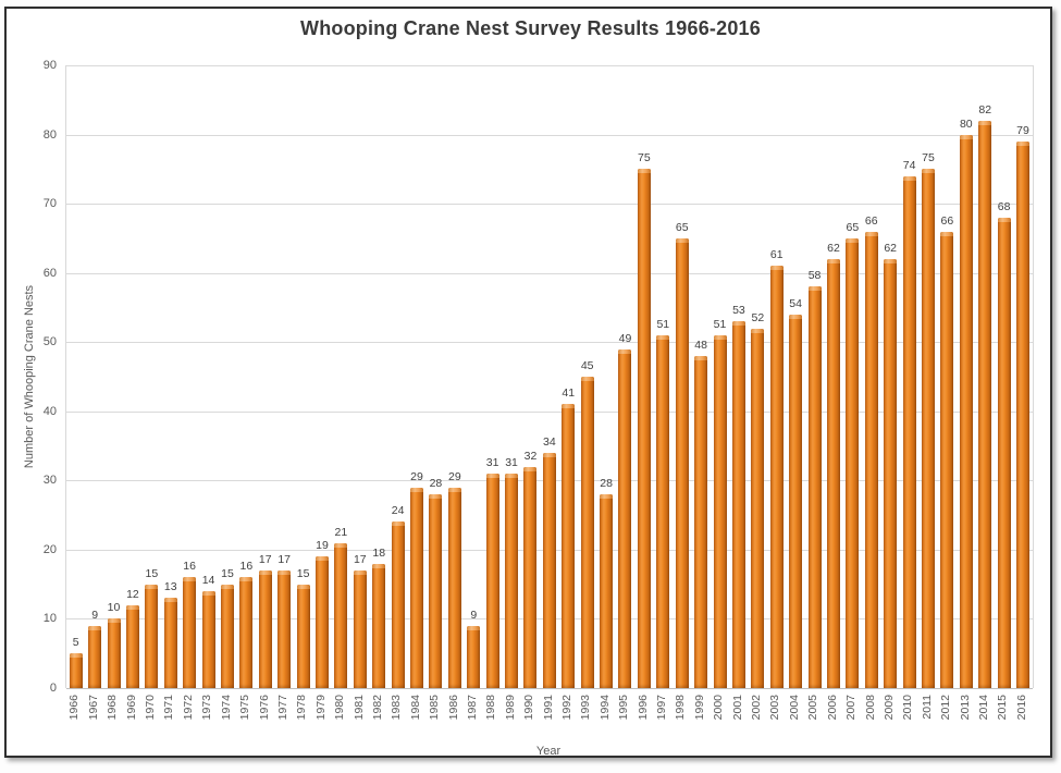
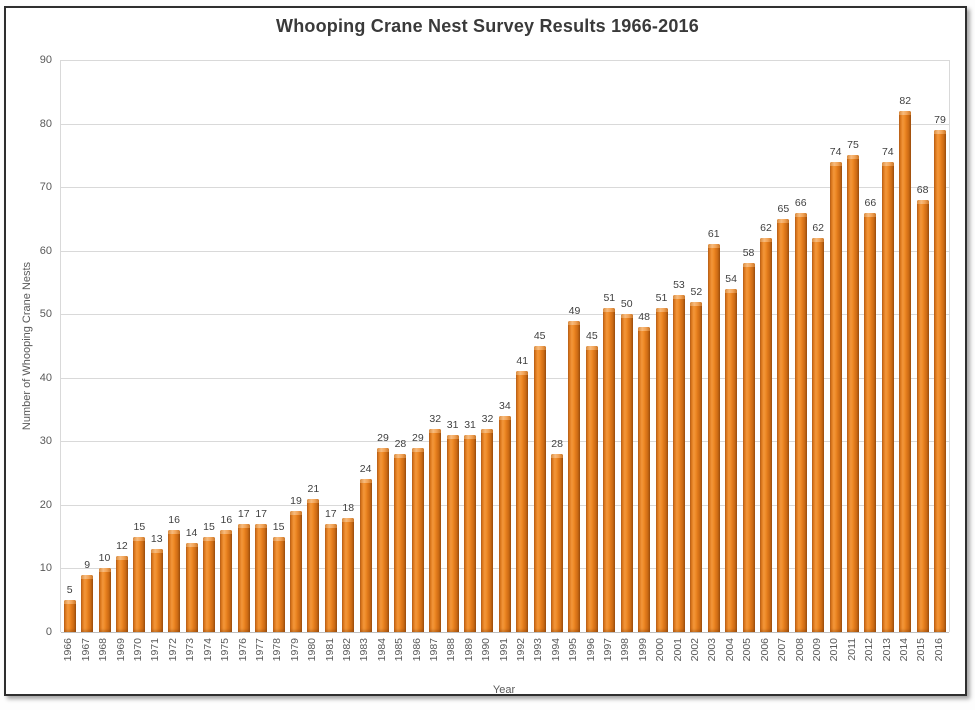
1987: 9 -> 32
1996: 75 -> 45
1998: 65 -> 50
2013: 80 -> 74
